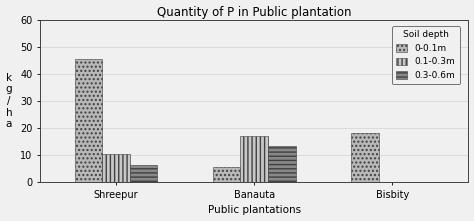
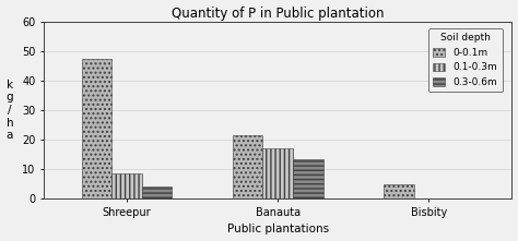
0-0.1m/Shreepur: 45.5 -> 47.5
0.1-0.3m/Shreepur: 10.5 -> 8.5
0.3-0.6m/Shreepur: 6.5 -> 4.0
0-0.1m/Banauta: 5.5 -> 21.5
0-0.1m/Bisbity: 18.0 -> 5.0
